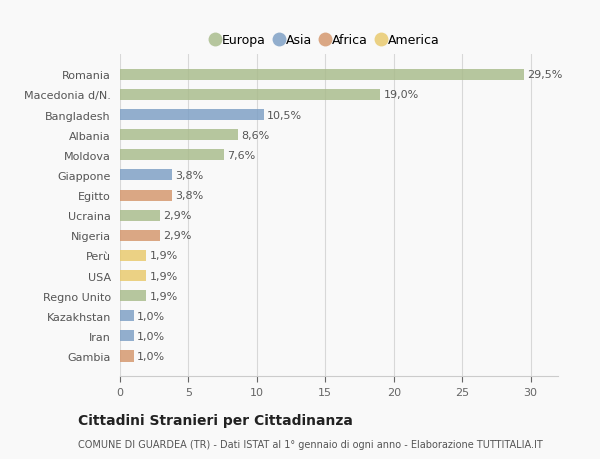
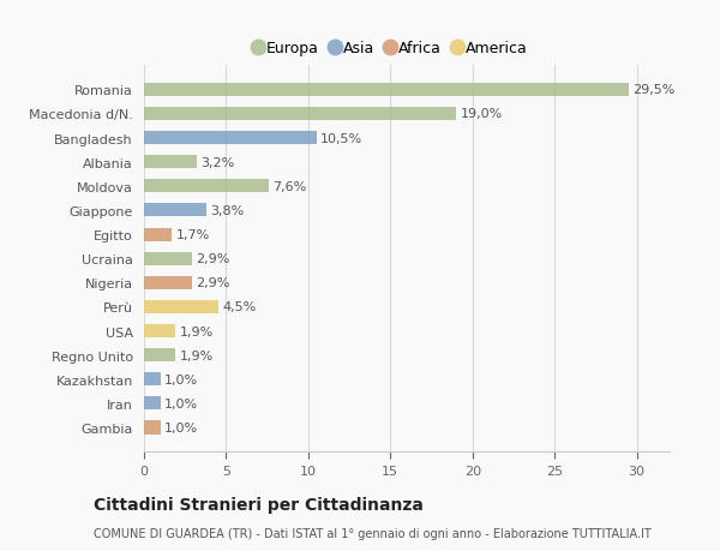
Albania: 8,6% -> 3,2%
Egitto: 3,8% -> 1,7%
Perù: 1,9% -> 4,5%
